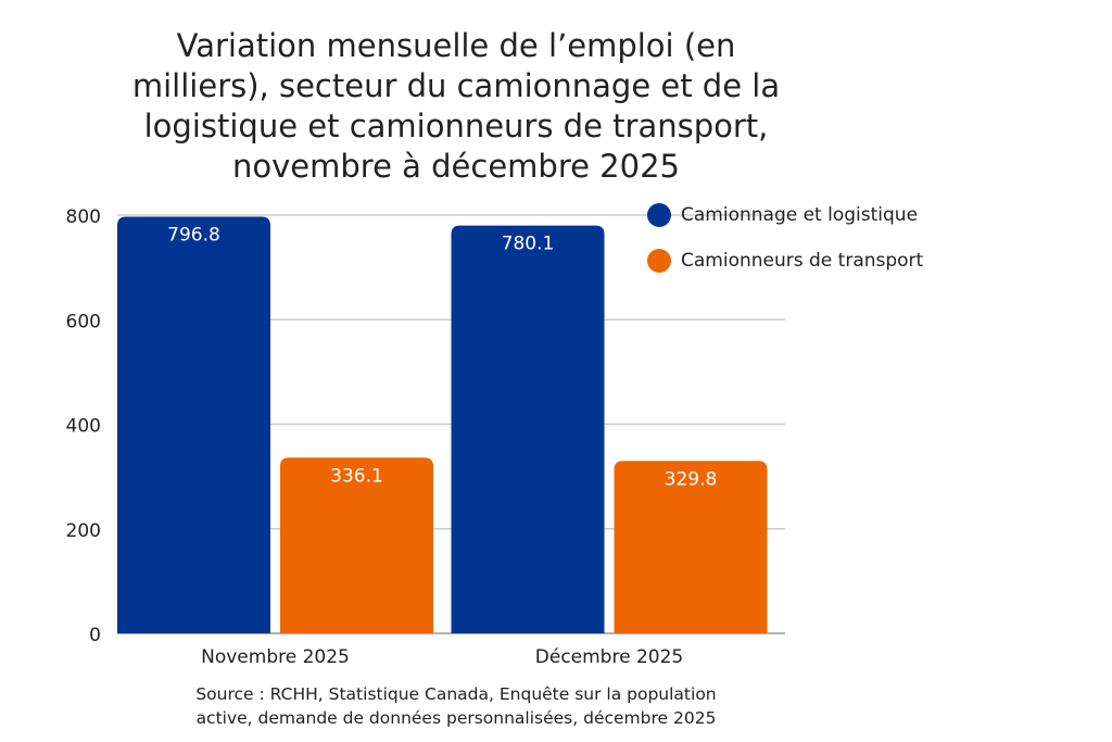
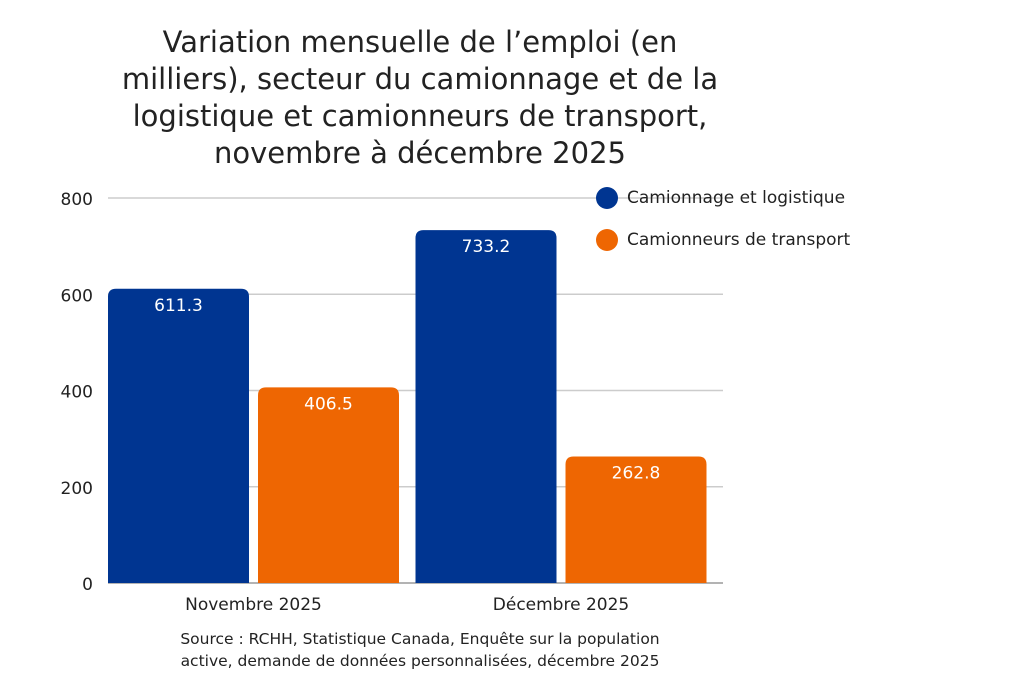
Camionnage et logistique/Novembre 2025: 796.8 -> 611.3
Camionneurs de transport/Novembre 2025: 336.1 -> 406.5
Camionnage et logistique/Décembre 2025: 780.1 -> 733.2
Camionneurs de transport/Décembre 2025: 329.8 -> 262.8
